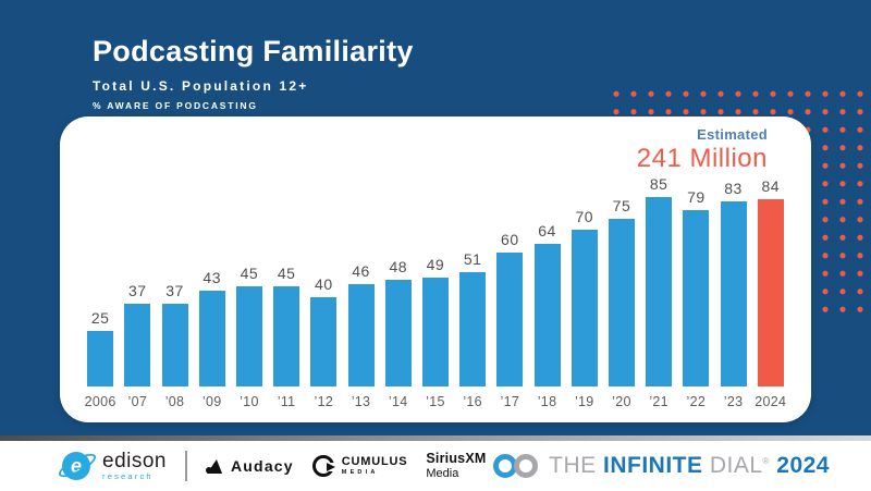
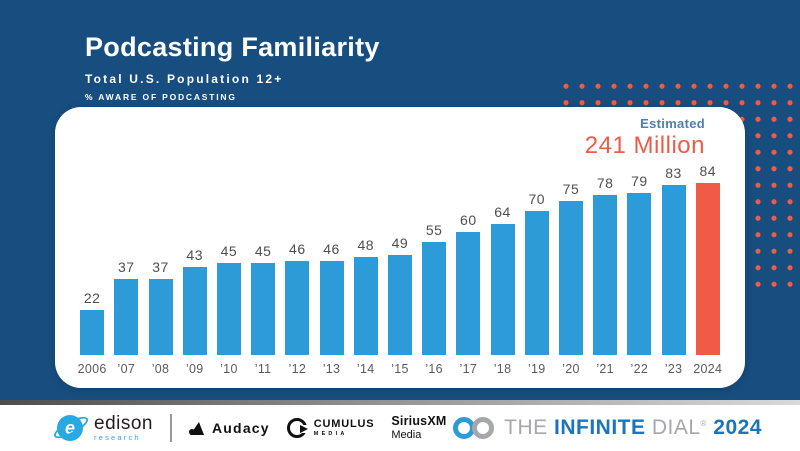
2006: 25 -> 22
’12: 40 -> 46
’16: 51 -> 55
’21: 85 -> 78
